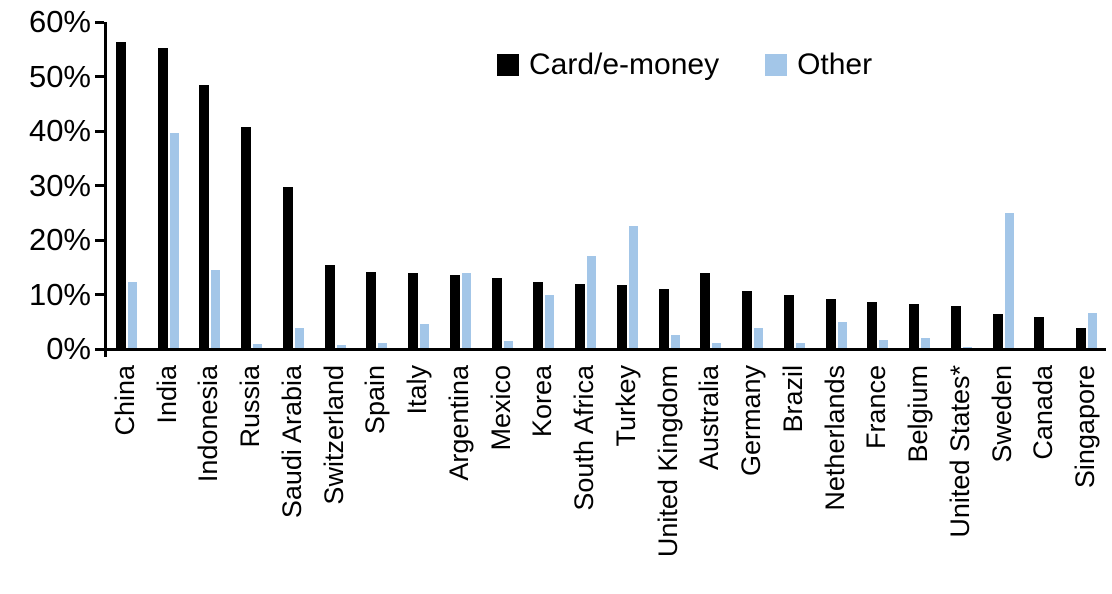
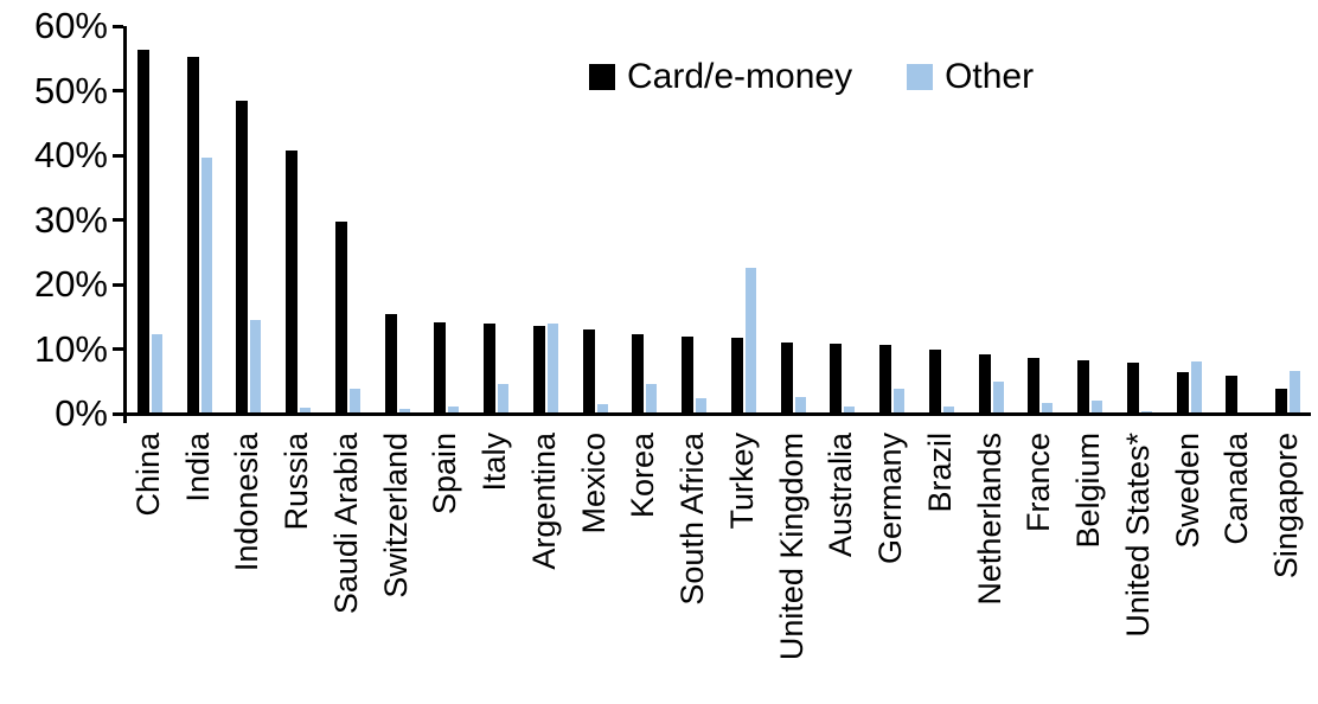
Other/Korea: 10% -> 5%
Other/South Africa: 17% -> 2%
Card/e-money/Australia: 14% -> 11%
Other/Sweden: 25% -> 8%
